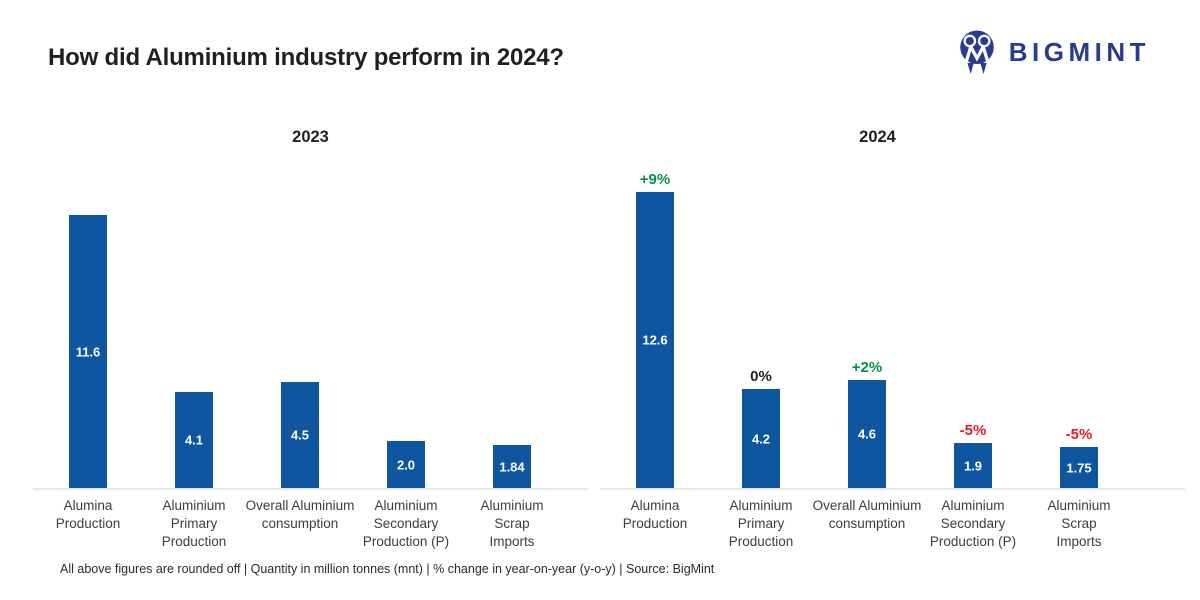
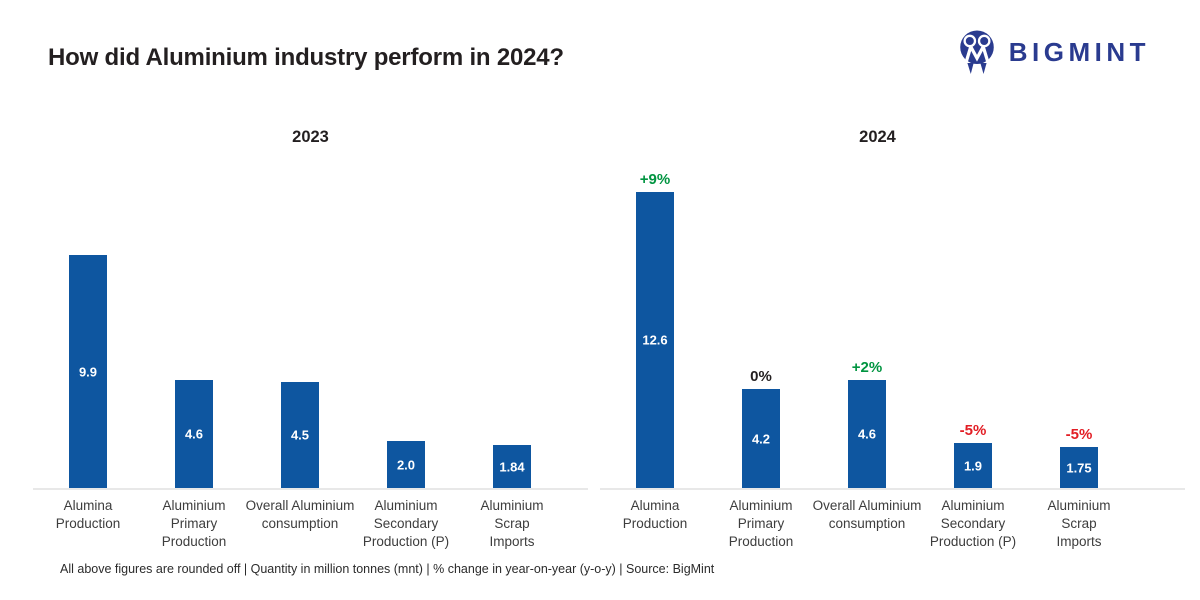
2023/Alumina Production: 11.6 -> 9.9
2023/Aluminium Primary Production: 4.1 -> 4.6
